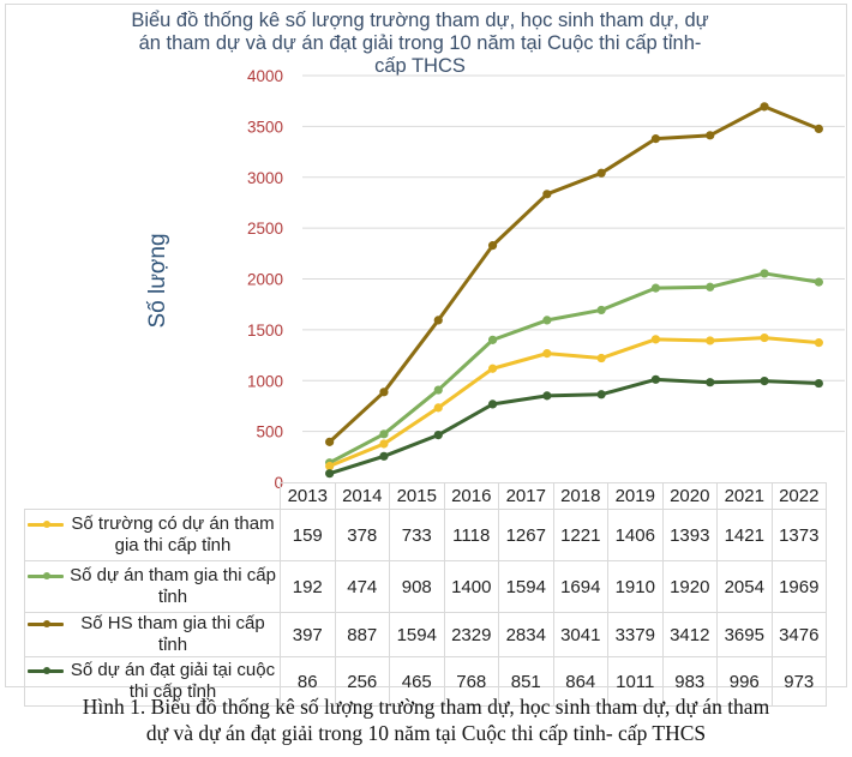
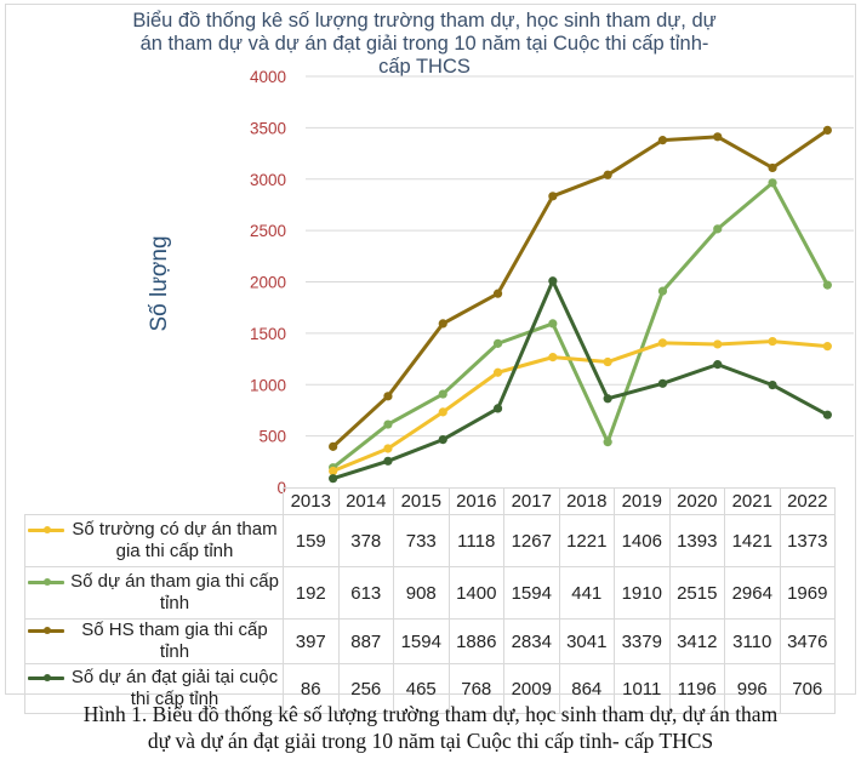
Số dự án tham gia thi cấp tỉnh/2014: 474 -> 613
Số HS tham gia thi cấp tỉnh/2016: 2329 -> 1886
Số dự án đạt giải tại cuộc thi cấp tỉnh/2017: 851 -> 2009
Số dự án tham gia thi cấp tỉnh/2018: 1694 -> 441
Số dự án tham gia thi cấp tỉnh/2020: 1920 -> 2515
Số dự án đạt giải tại cuộc thi cấp tỉnh/2020: 983 -> 1196
Số dự án tham gia thi cấp tỉnh/2021: 2054 -> 2964
Số HS tham gia thi cấp tỉnh/2021: 3695 -> 3110
Số dự án đạt giải tại cuộc thi cấp tỉnh/2022: 973 -> 706
